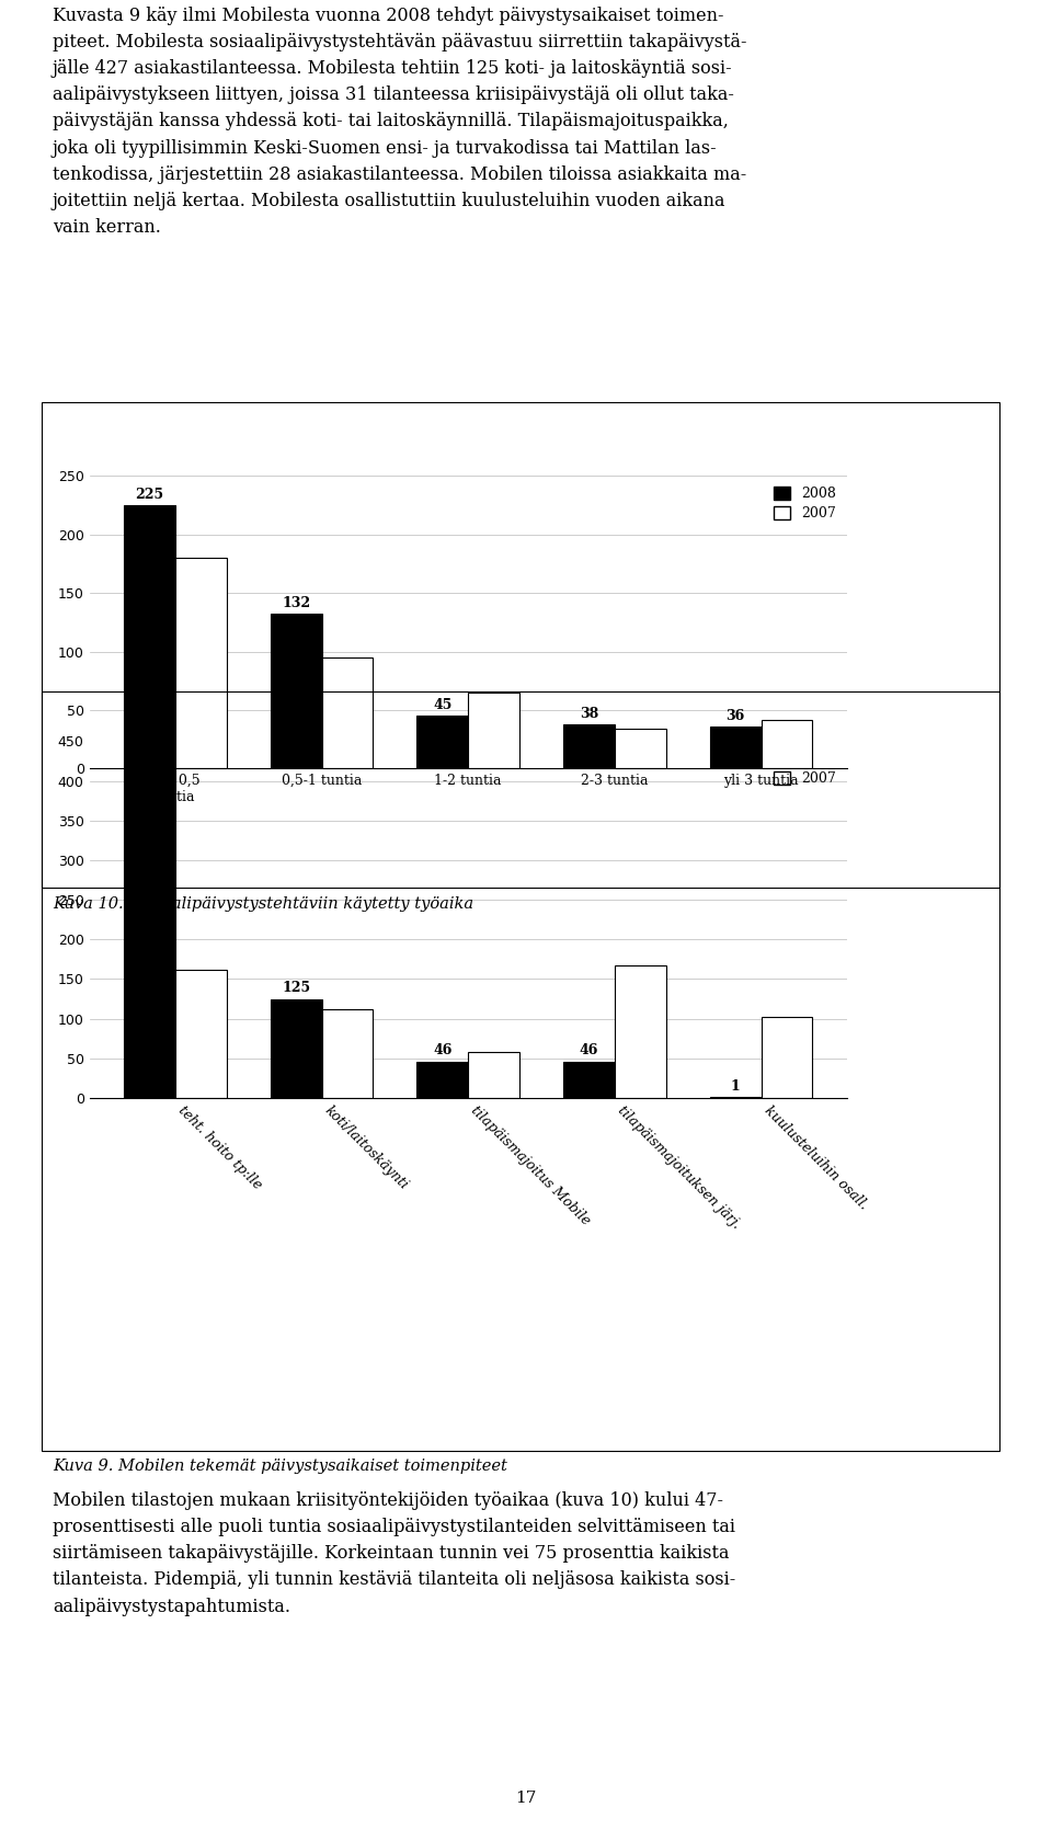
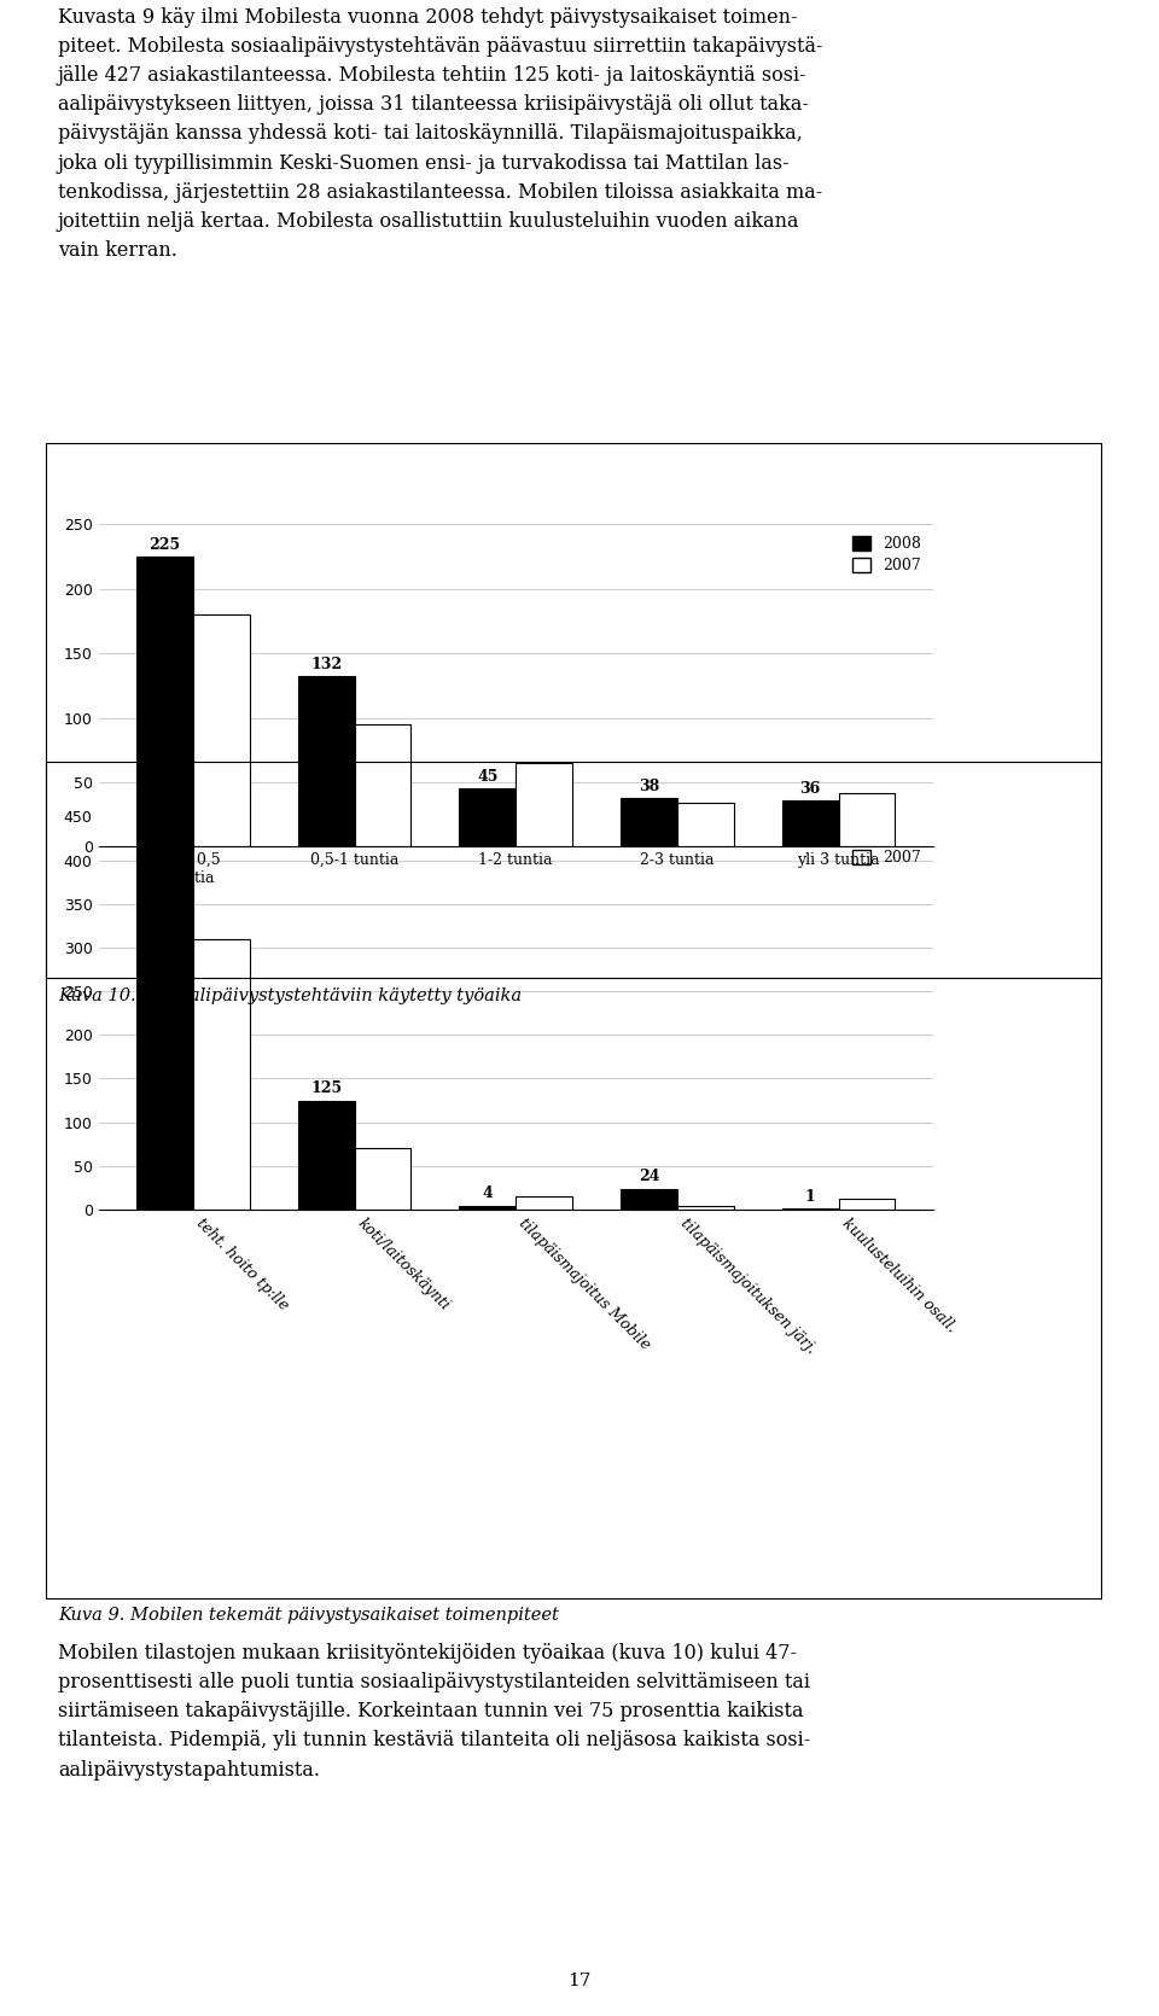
2007/teht. hoito tp:lle: 162 -> 310
2007/koti/laitoskäynti: 112 -> 70
2008/tilapäismajoitus Mobile: 46 -> 4
2007/tilapäismajoitus Mobile: 58 -> 15
2008/tilapäismajoituksen järj.: 46 -> 24
2007/tilapäismajoituksen järj.: 167 -> 4
2007/kuulusteluihin osall.: 102 -> 12
